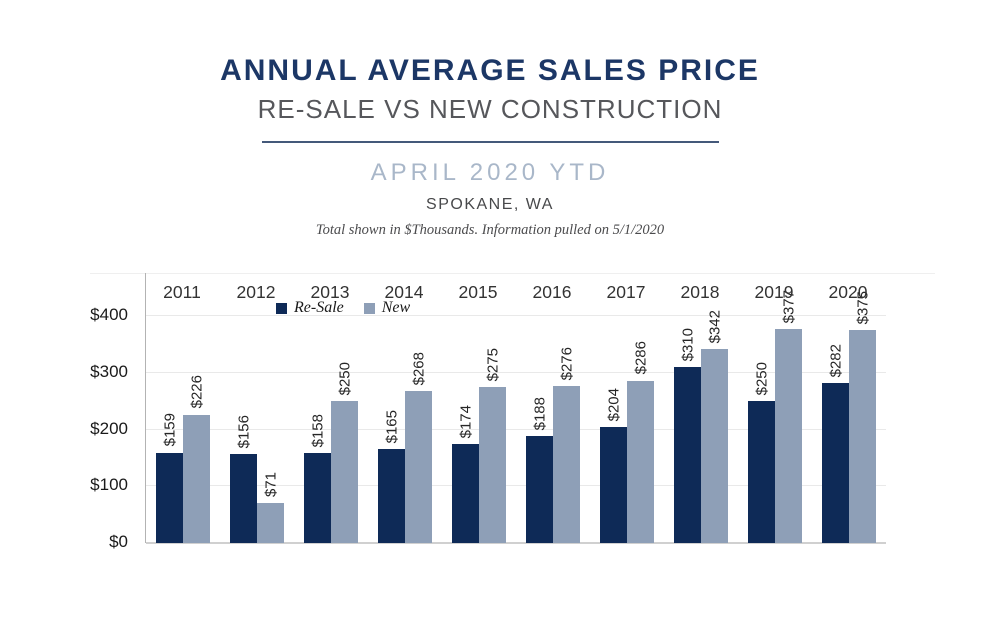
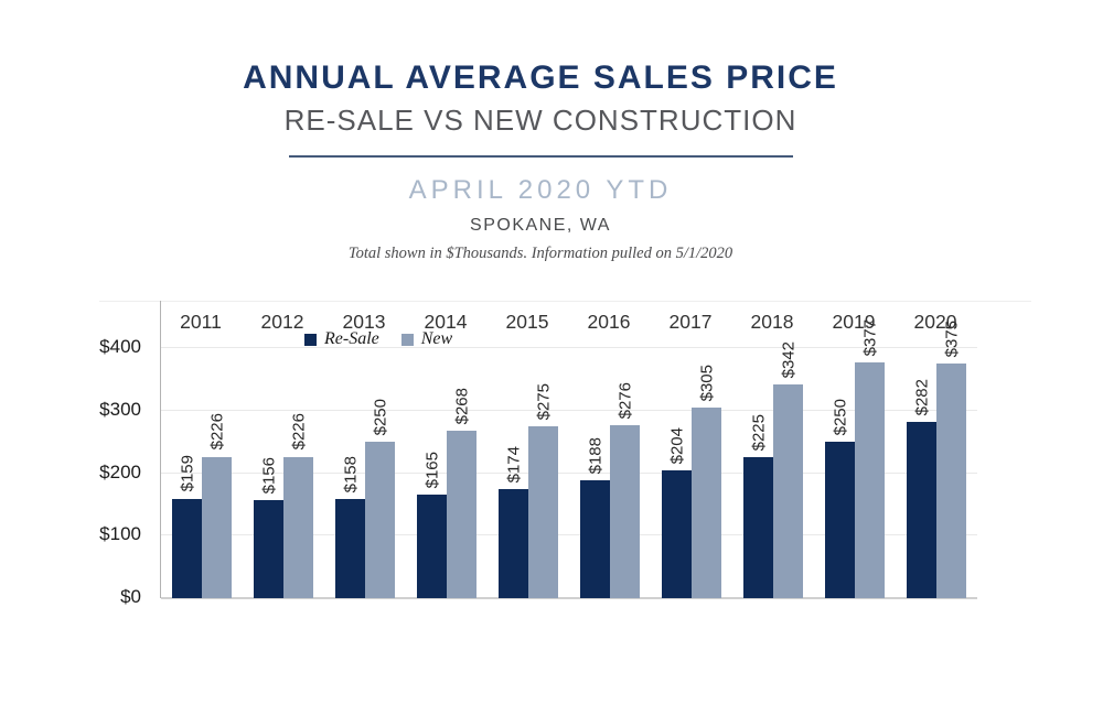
New/2012: $71 -> $226
New/2017: $286 -> $305
Re-Sale/2018: $310 -> $225
